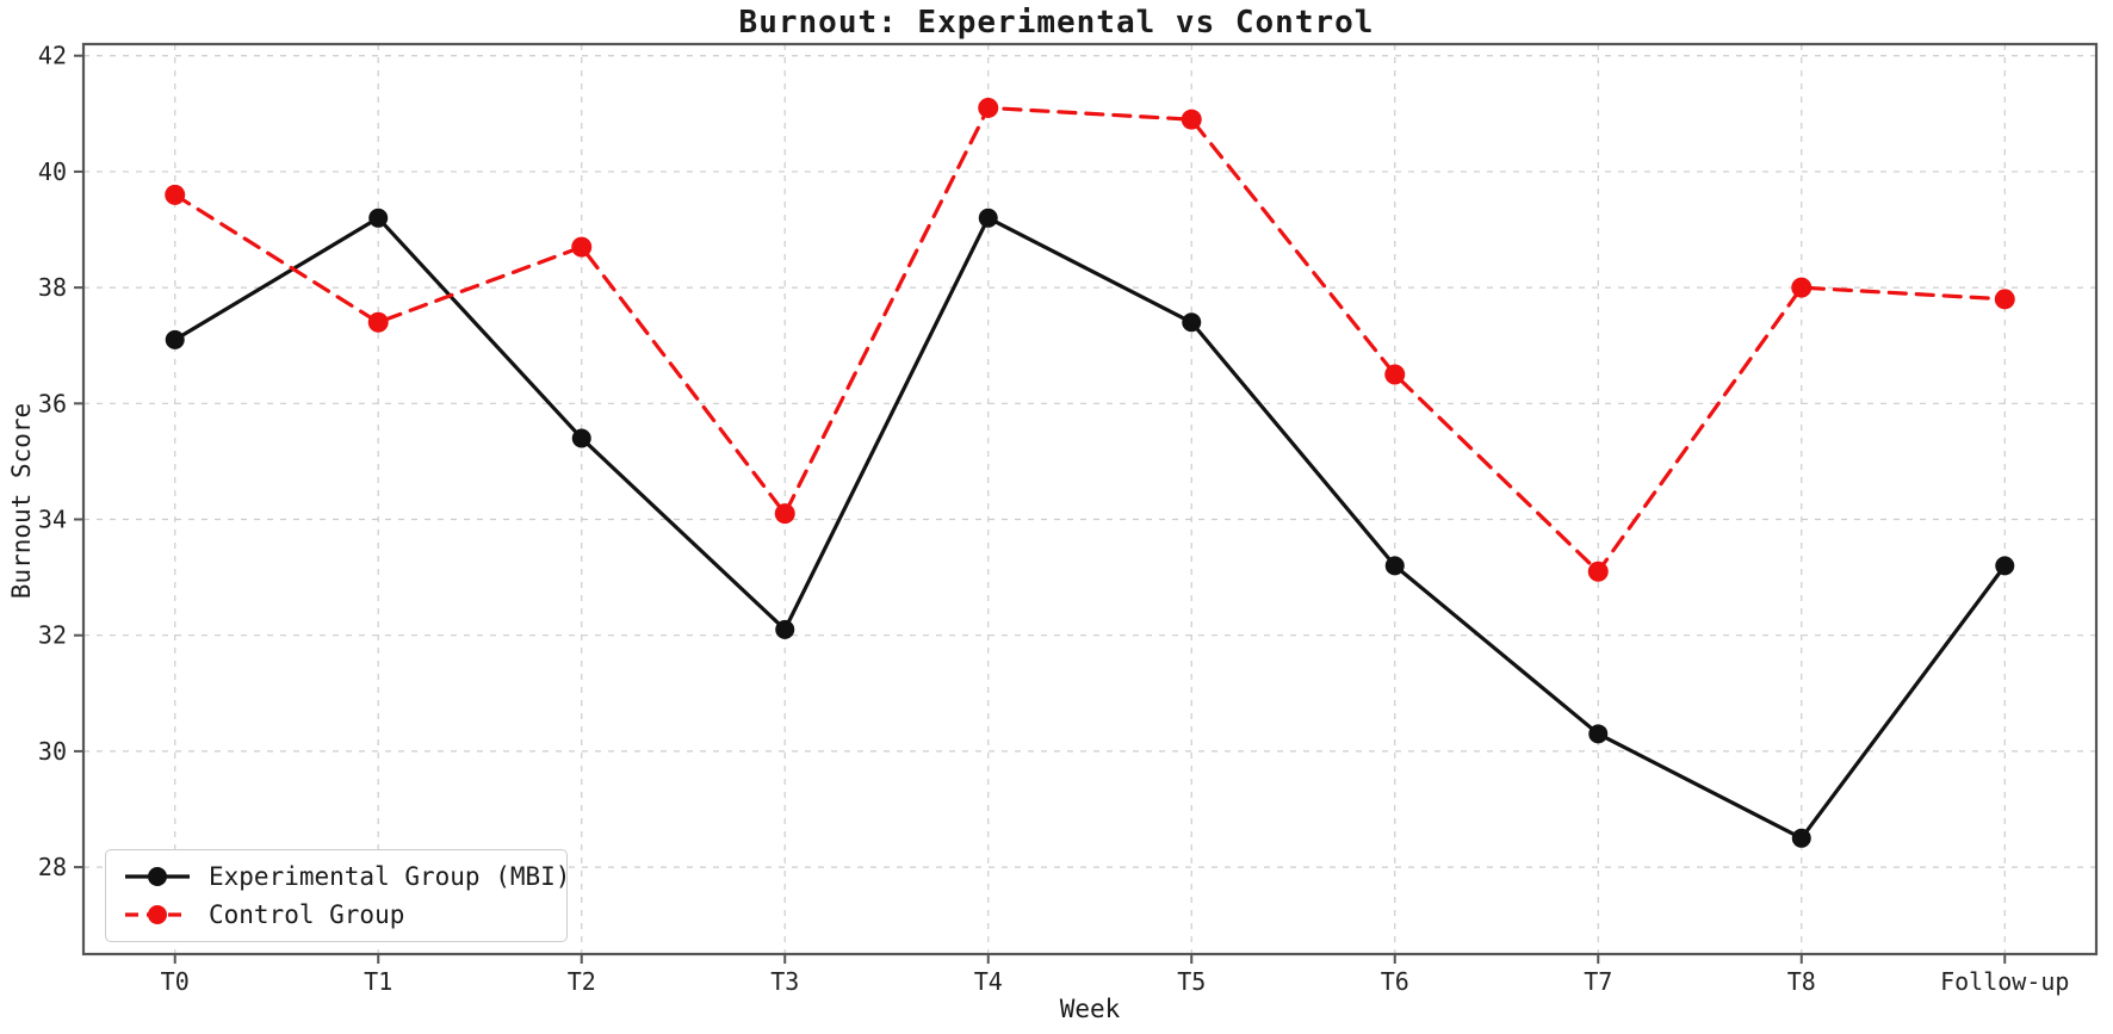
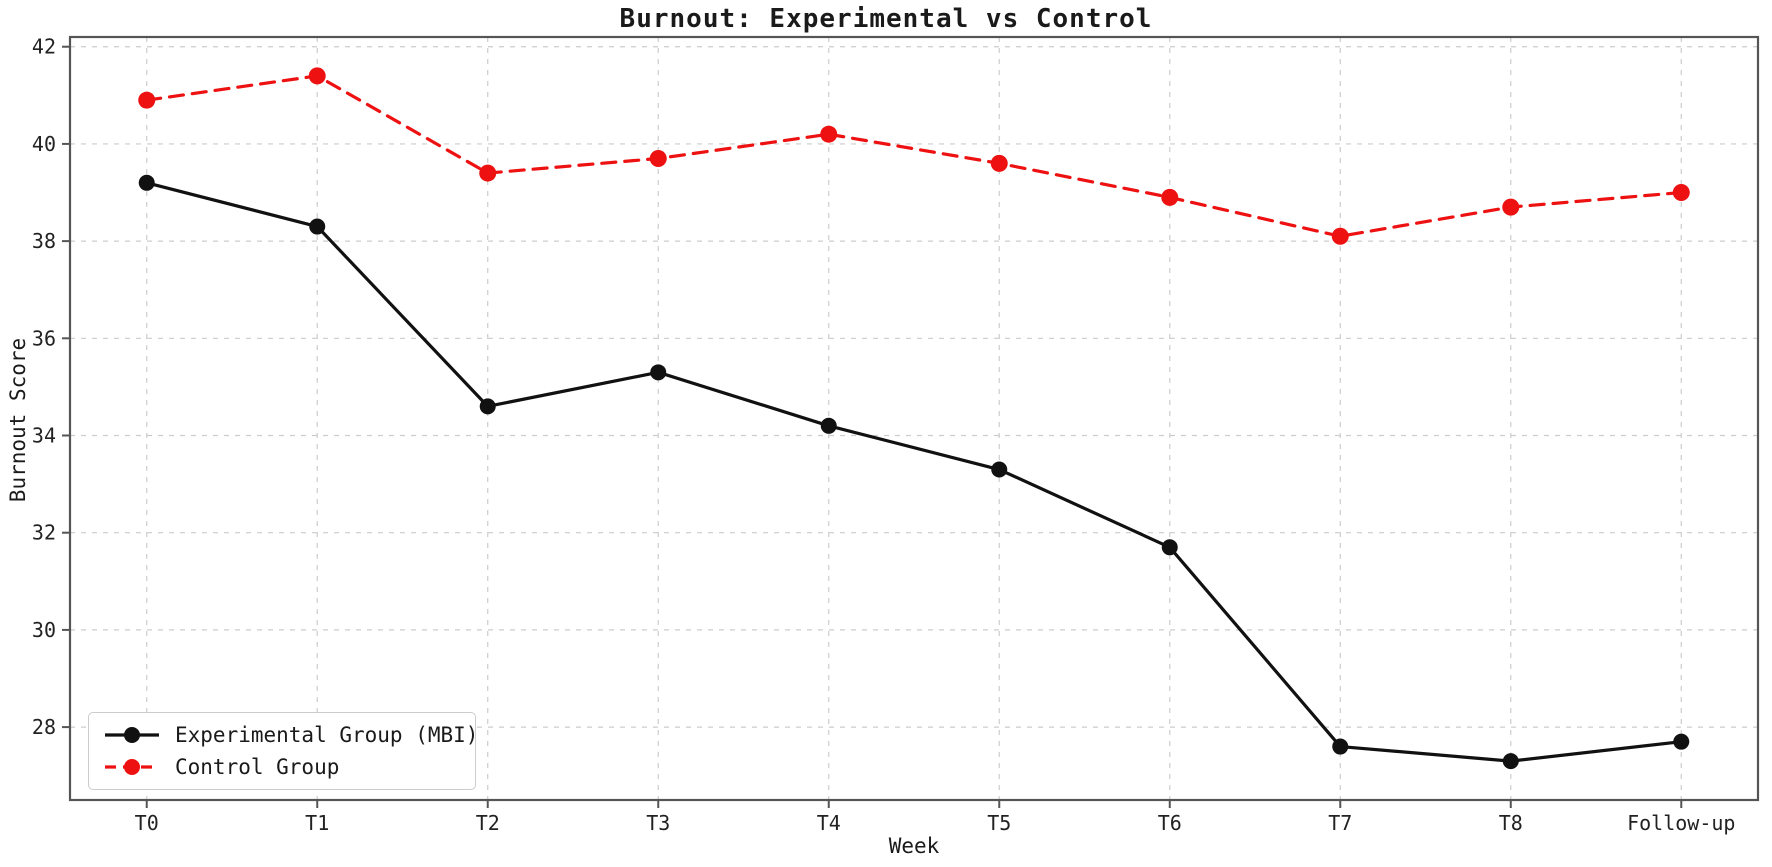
Experimental Group (MBI)/T0: 37.1 -> 39.2
Control Group/T0: 39.6 -> 40.9
Experimental Group (MBI)/T1: 39.2 -> 38.3
Control Group/T1: 37.4 -> 41.4
Experimental Group (MBI)/T2: 35.4 -> 34.6
Control Group/T2: 38.7 -> 39.4
Experimental Group (MBI)/T3: 32.1 -> 35.3
Control Group/T3: 34.1 -> 39.7
Experimental Group (MBI)/T4: 39.2 -> 34.2
Control Group/T4: 41.1 -> 40.2
Experimental Group (MBI)/T5: 37.4 -> 33.3
Control Group/T5: 40.9 -> 39.6
Experimental Group (MBI)/T6: 33.2 -> 31.7
Control Group/T6: 36.5 -> 38.9
Experimental Group (MBI)/T7: 30.3 -> 27.6
Control Group/T7: 33.1 -> 38.1
Experimental Group (MBI)/T8: 28.5 -> 27.3
Control Group/T8: 38.0 -> 38.7
Experimental Group (MBI)/Follow-up: 33.2 -> 27.7
Control Group/Follow-up: 37.8 -> 39.0
